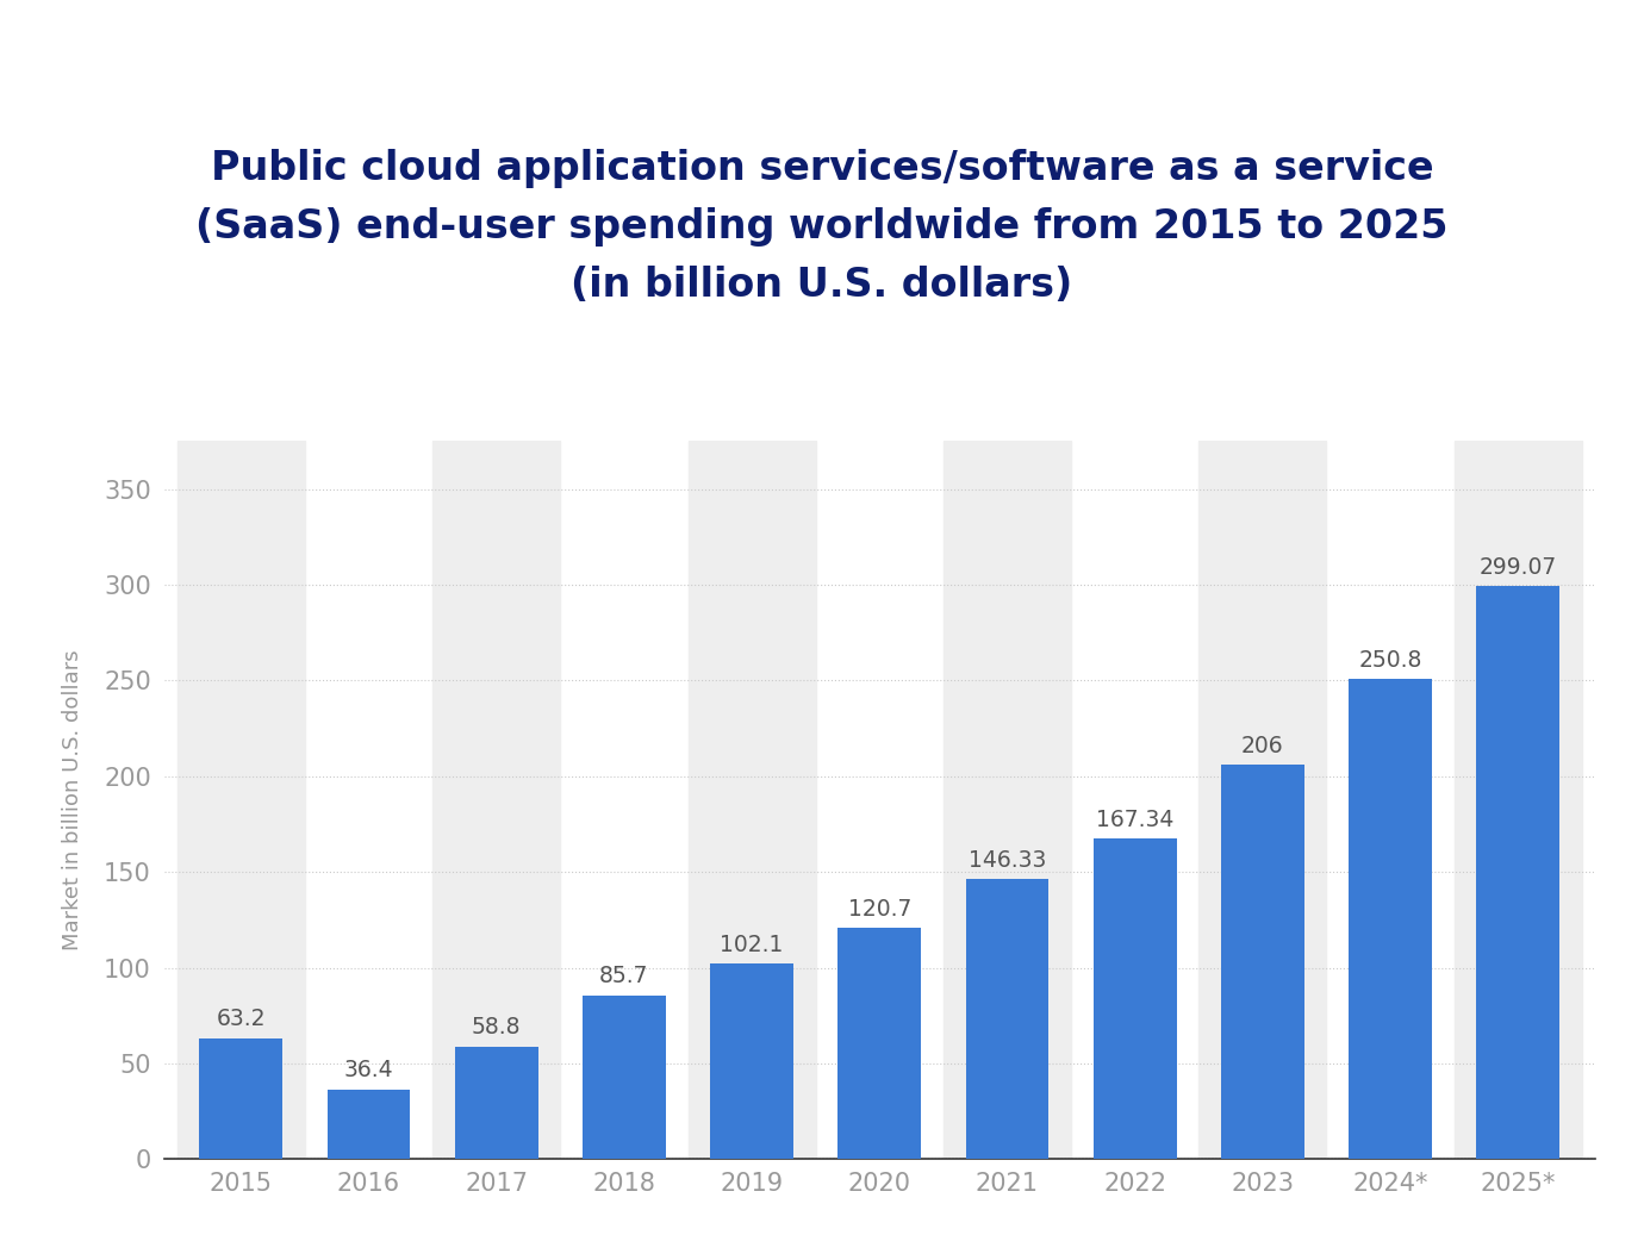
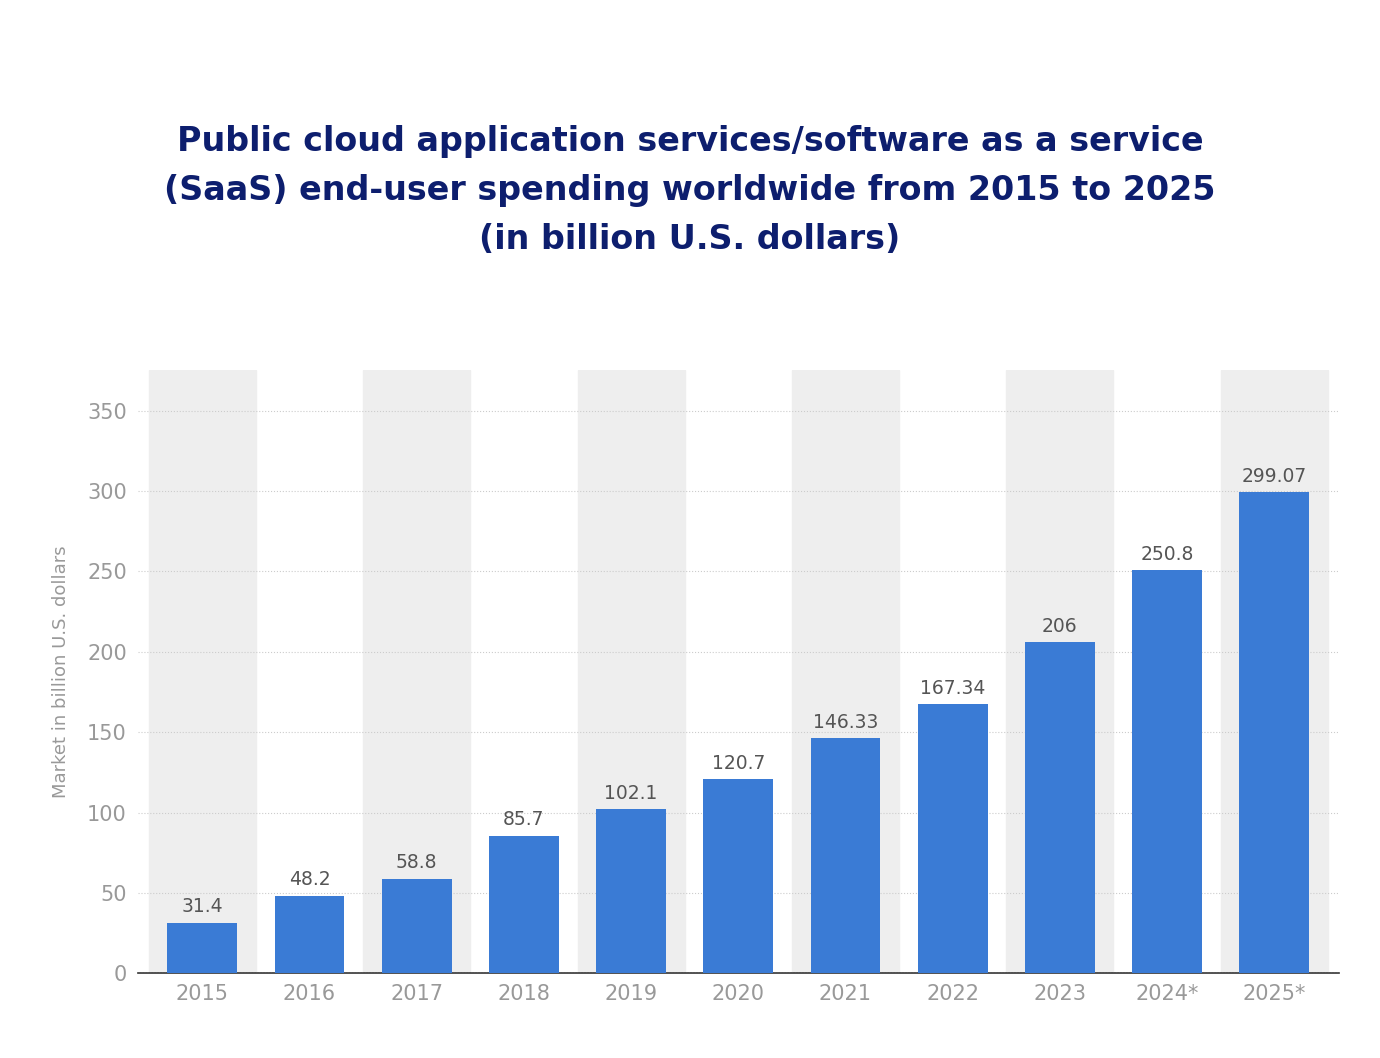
2015: 63.2 -> 31.4
2016: 36.4 -> 48.2
